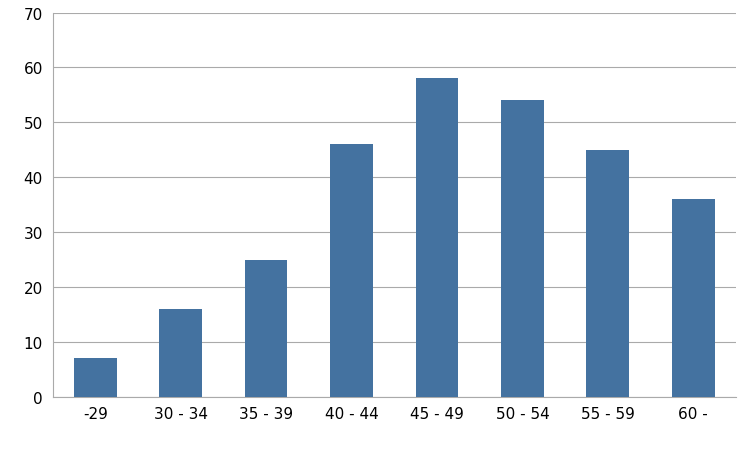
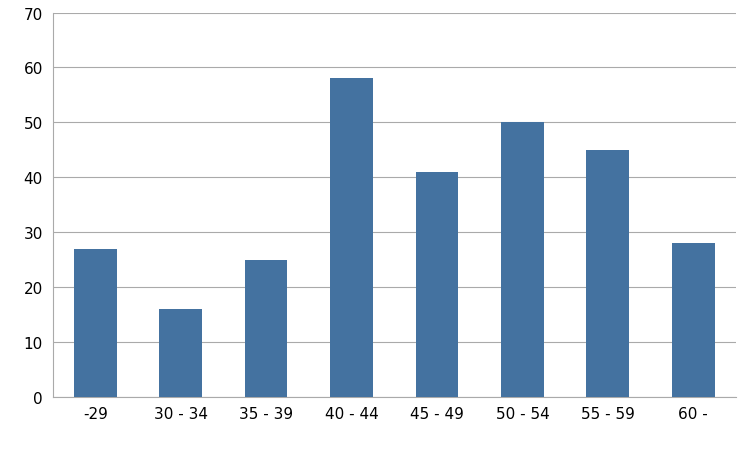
-29: 7 -> 27
40 - 44: 46 -> 58
45 - 49: 58 -> 41
50 - 54: 54 -> 50
60 -: 36 -> 28
